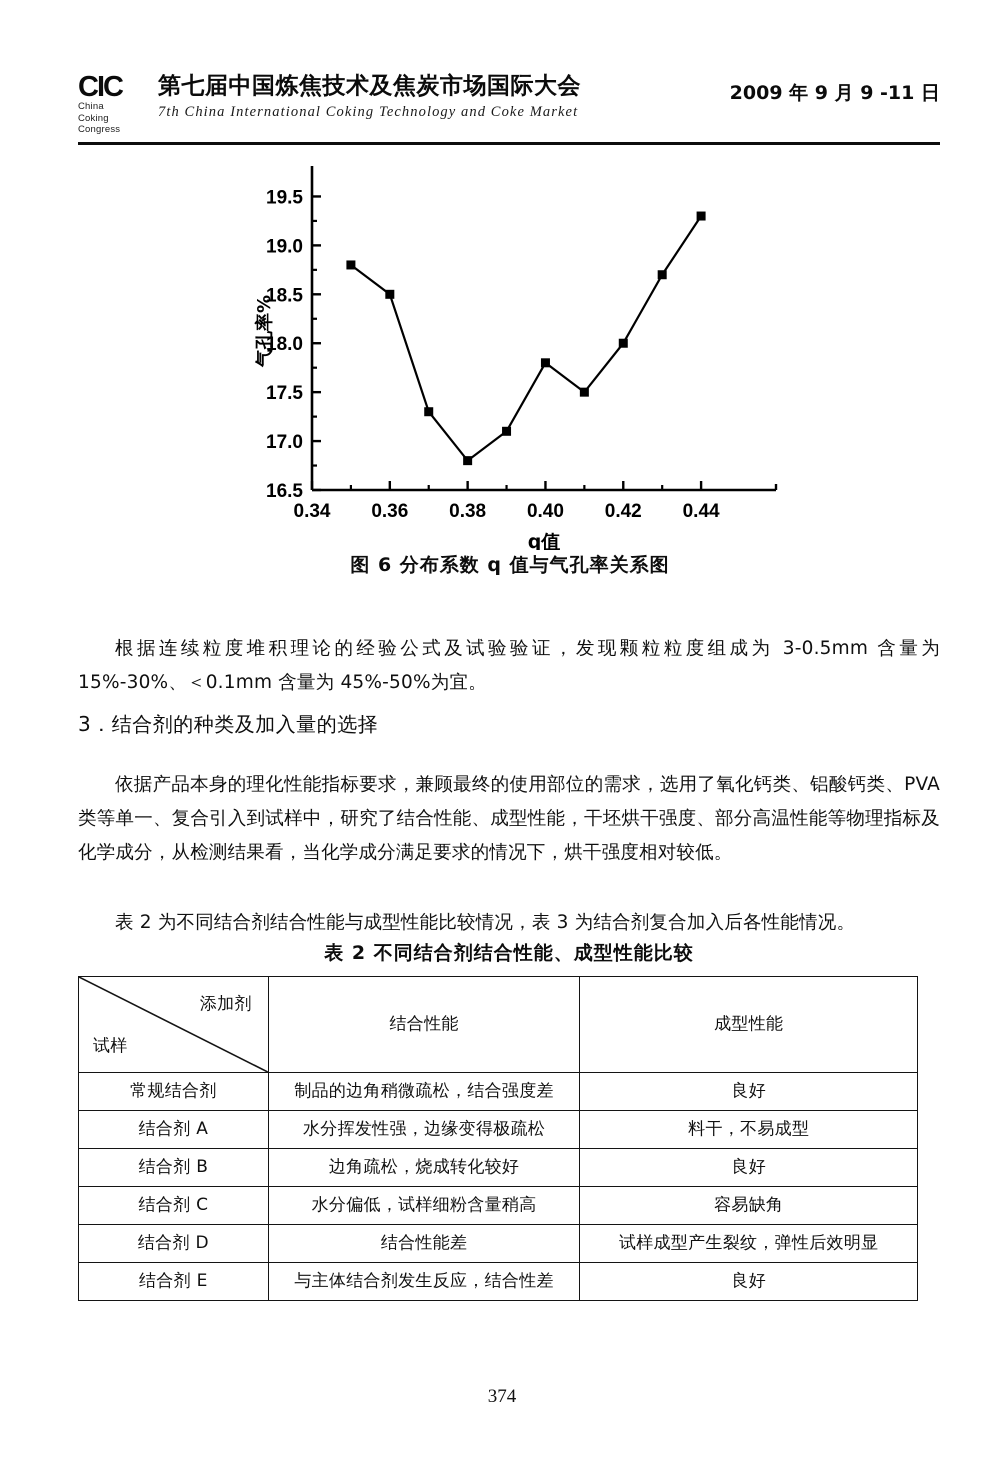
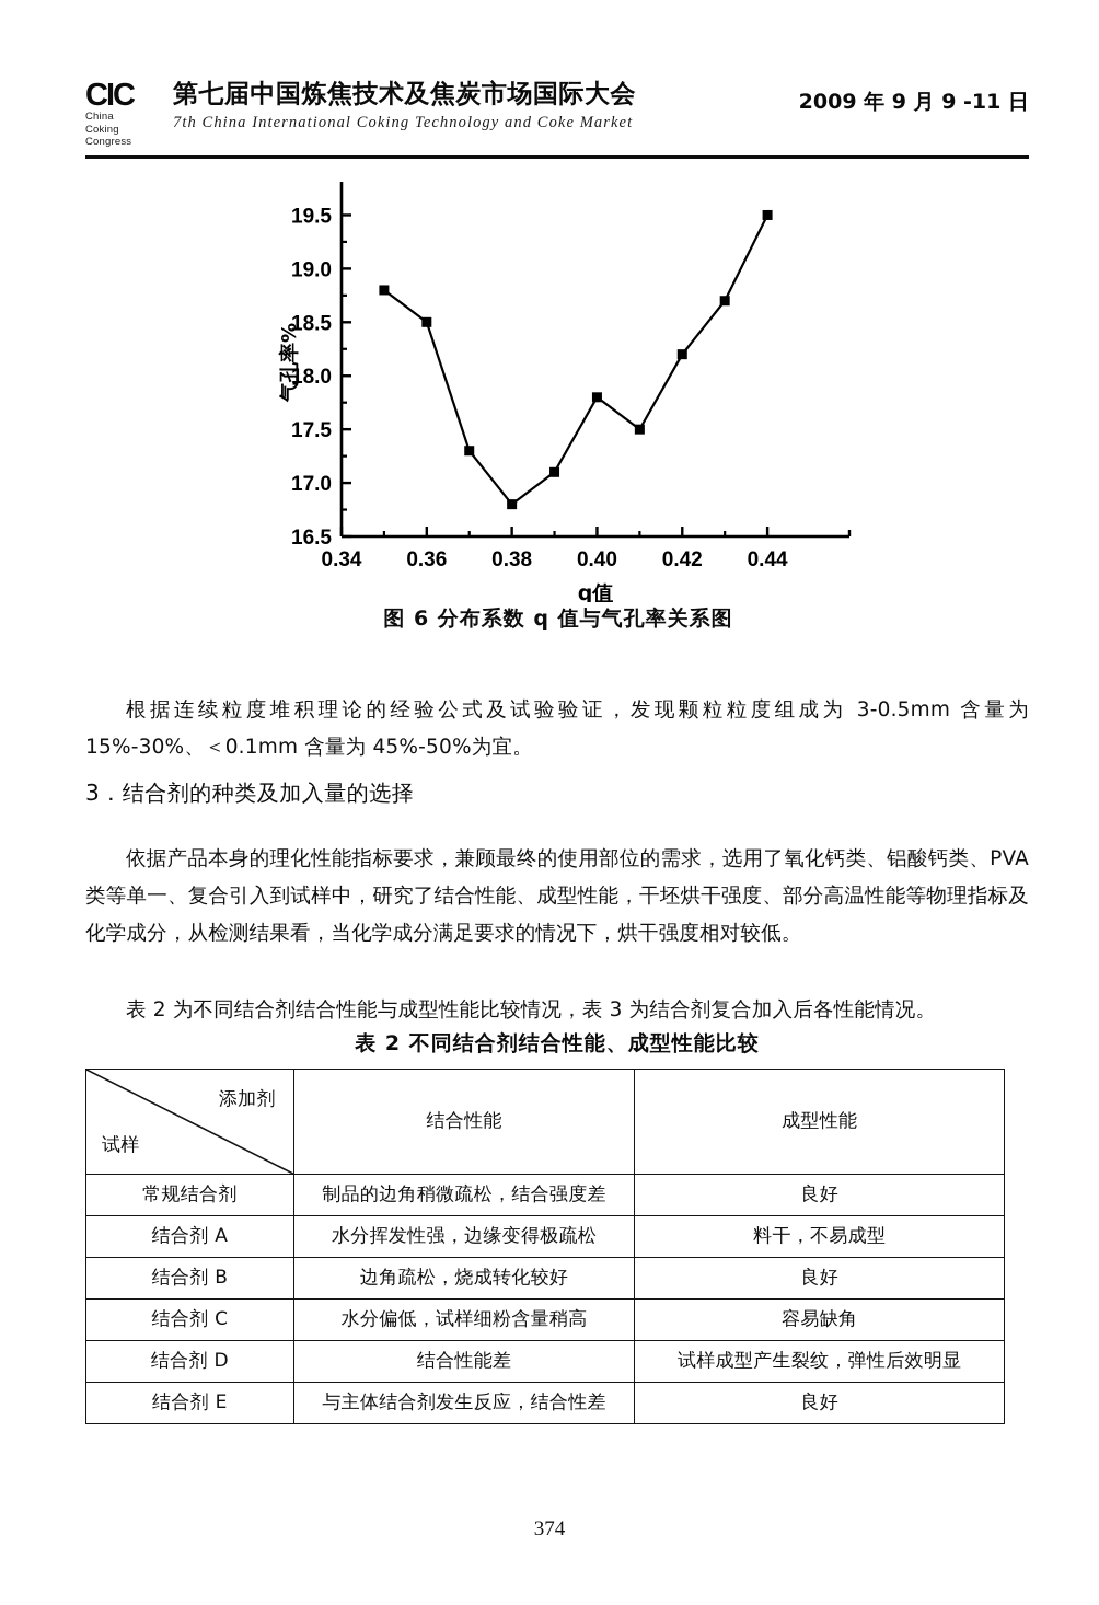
0.42: 18.0 -> 18.2
0.44: 19.3 -> 19.5
